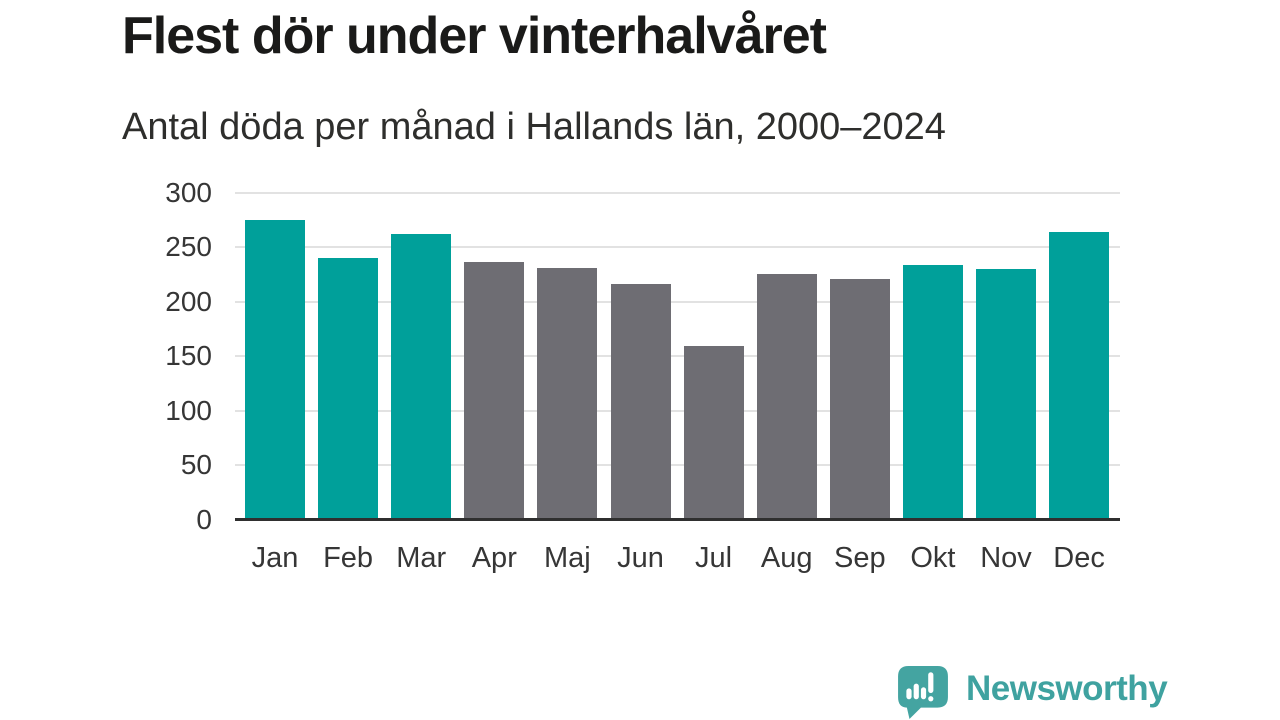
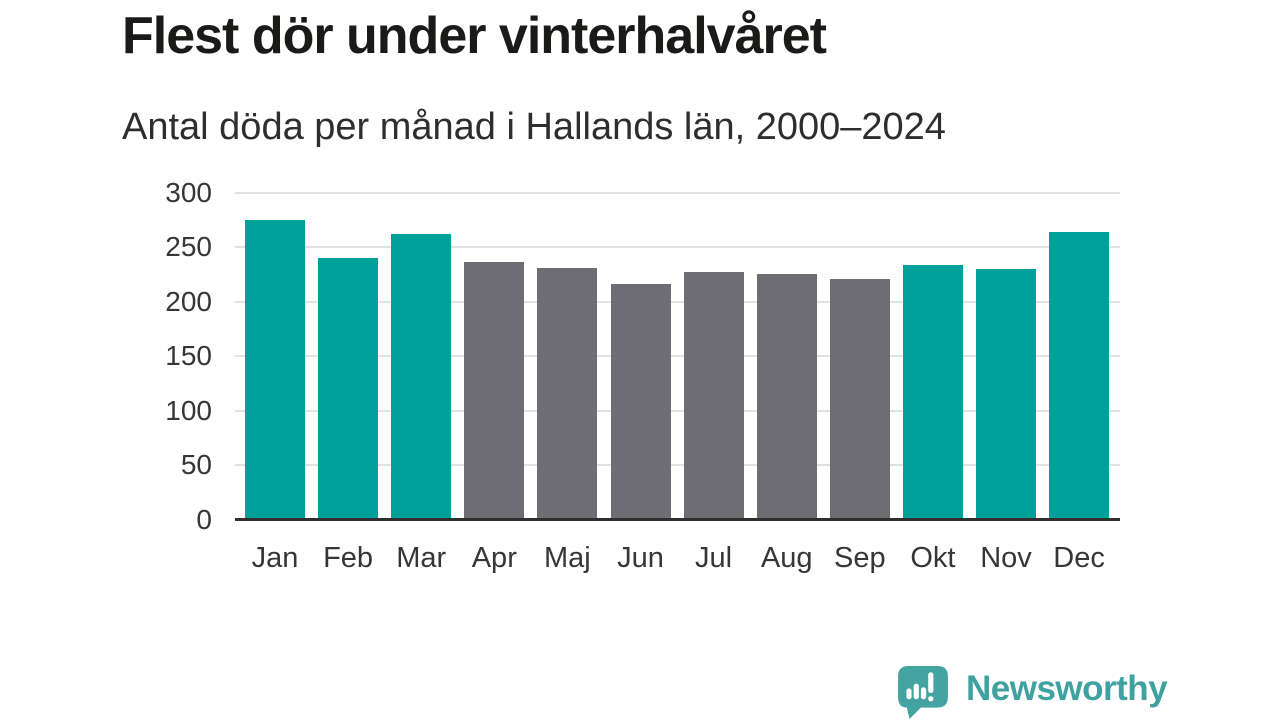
Jul: 159 -> 227
